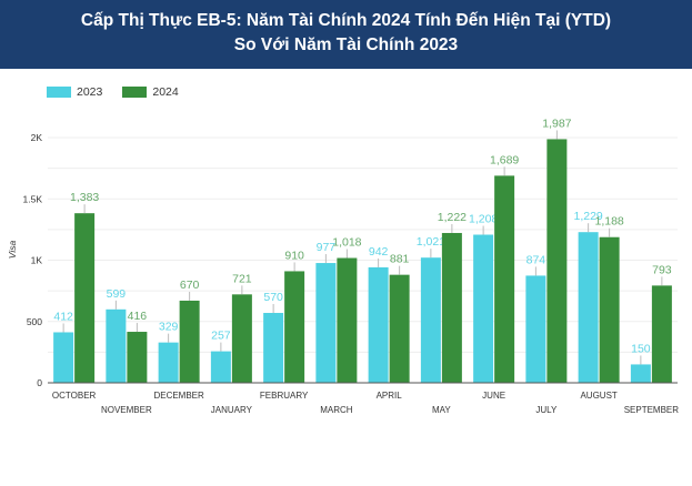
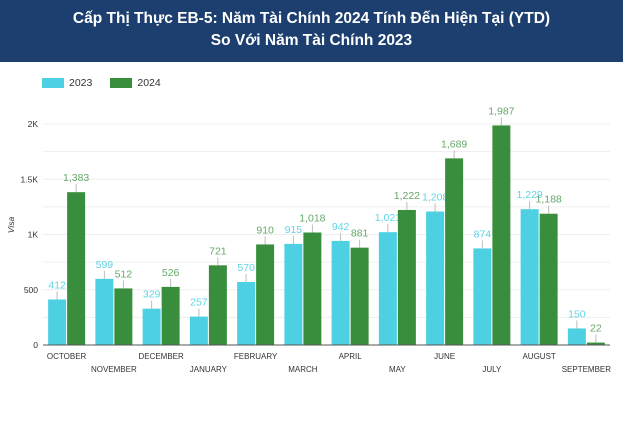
2024/NOVEMBER: 416 -> 512
2024/DECEMBER: 670 -> 526
2023/MARCH: 977 -> 915
2024/SEPTEMBER: 793 -> 22
